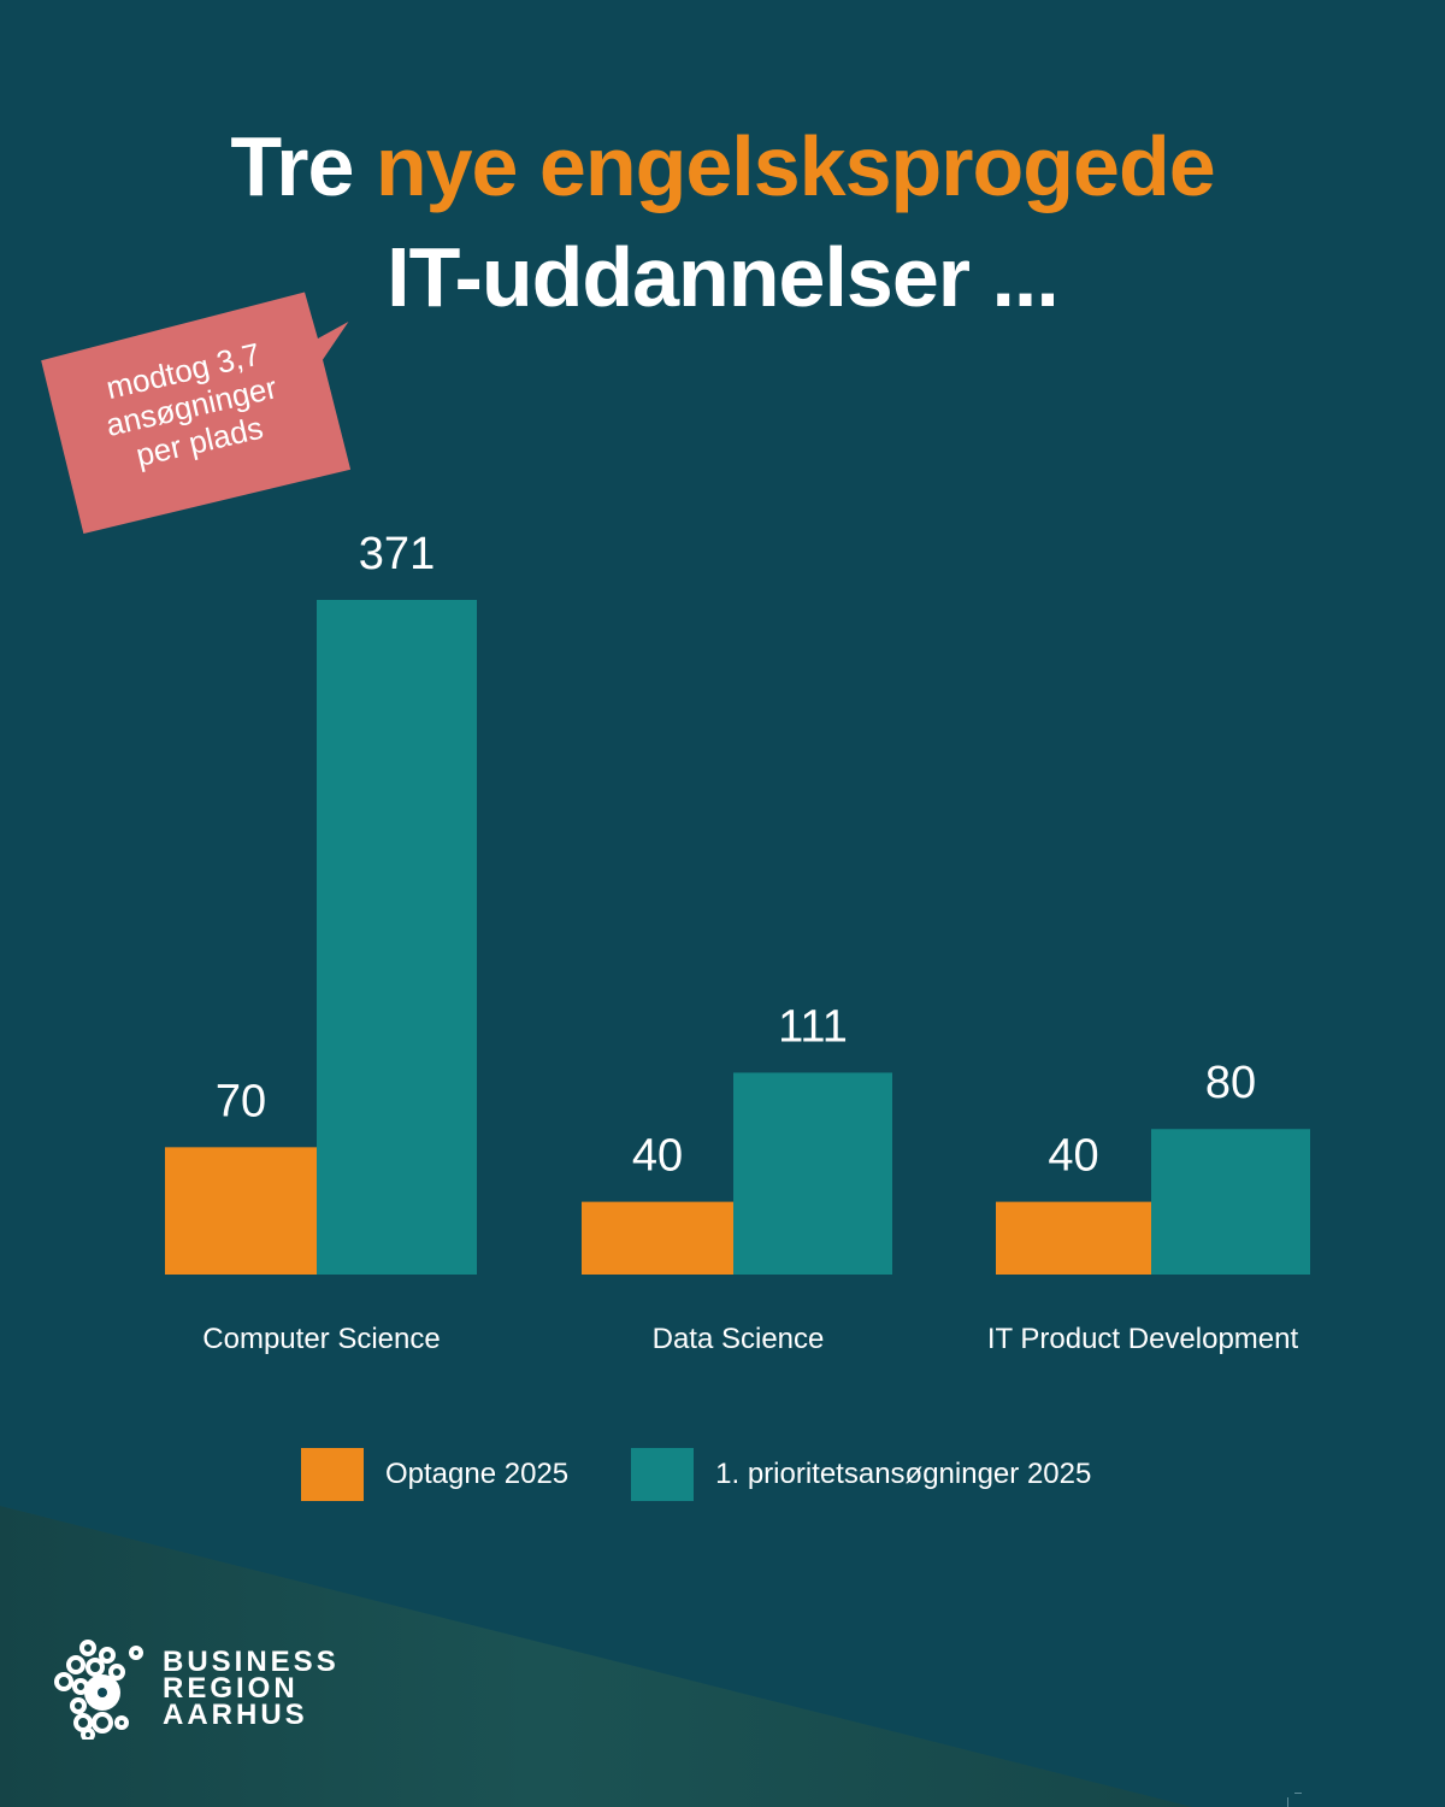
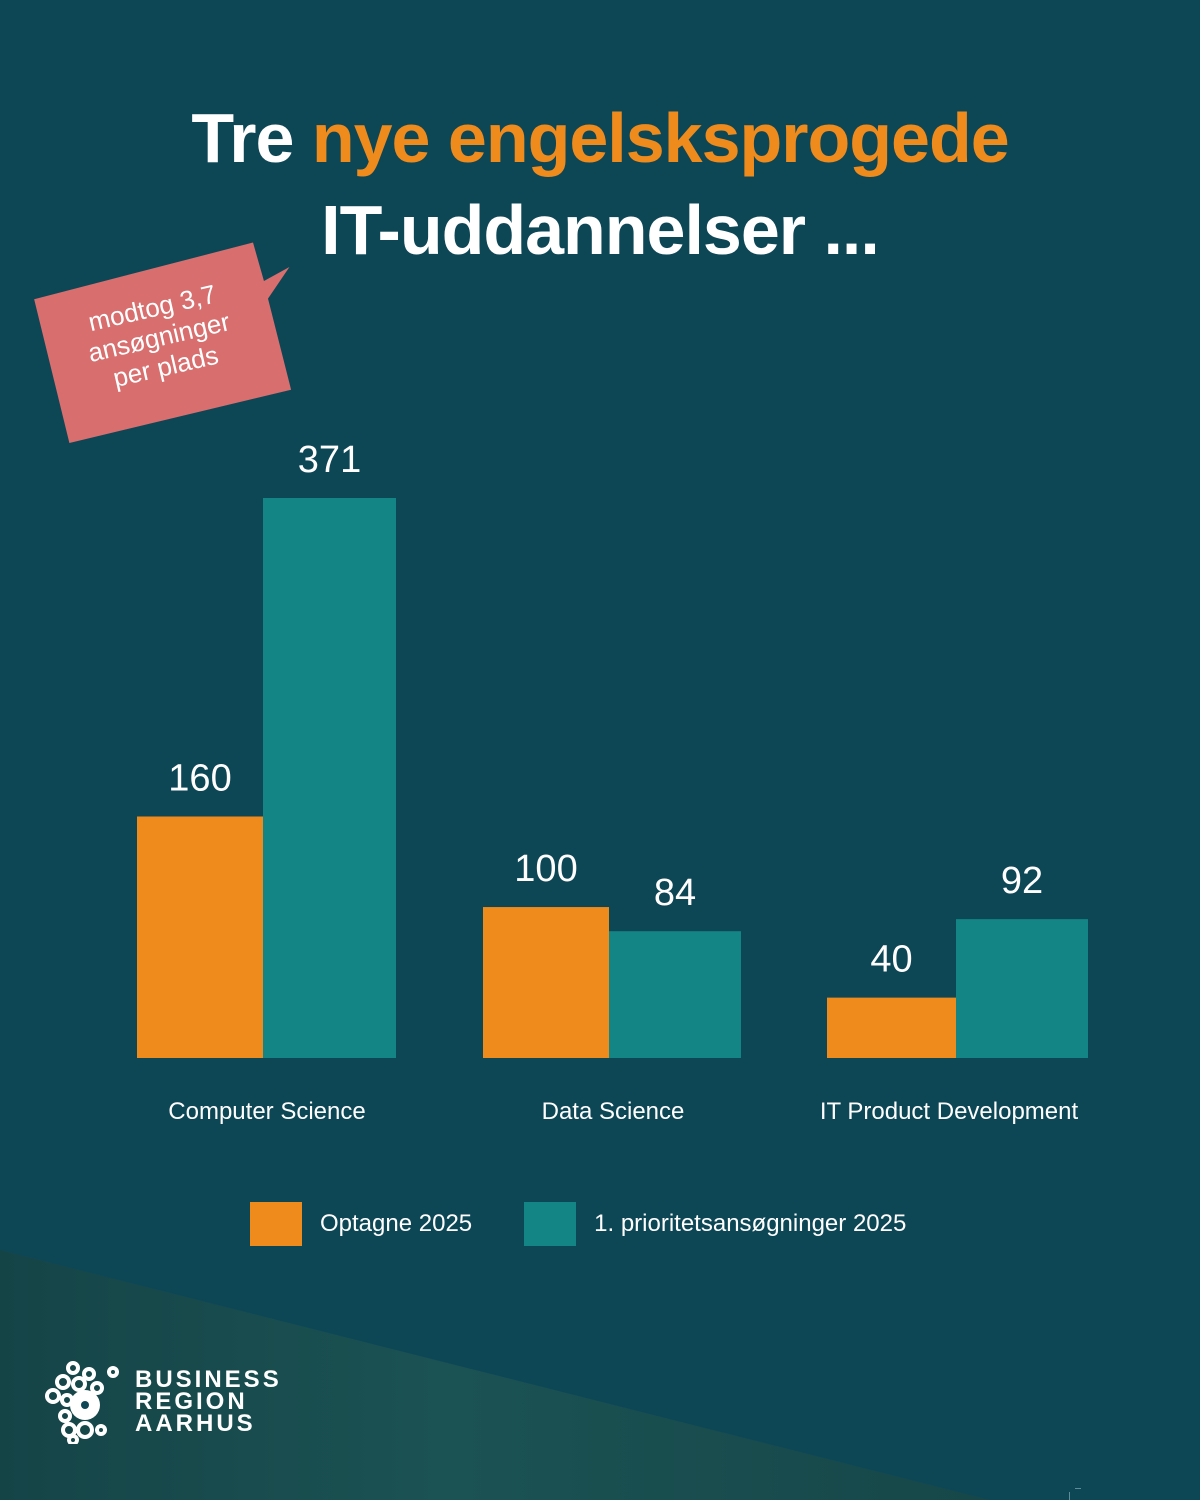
Optagne 2025/Computer Science: 70 -> 160
Optagne 2025/Data Science: 40 -> 100
1. prioritetsansøgninger 2025/Data Science: 111 -> 84
1. prioritetsansøgninger 2025/IT Product Development: 80 -> 92
